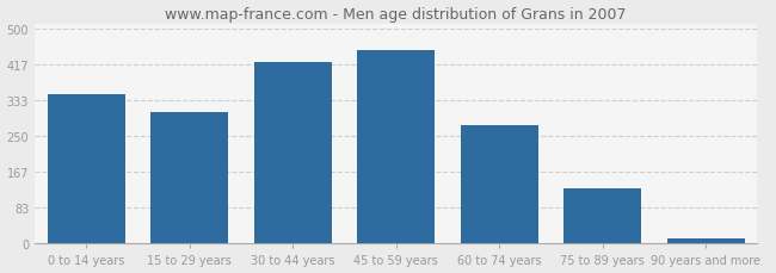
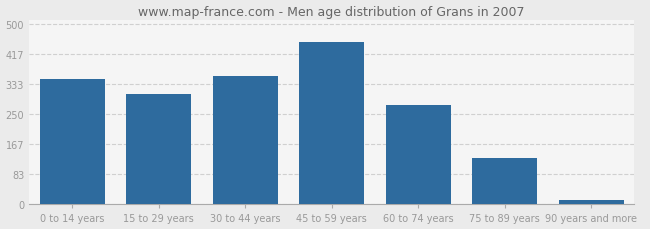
30 to 44 years: 422 -> 355
